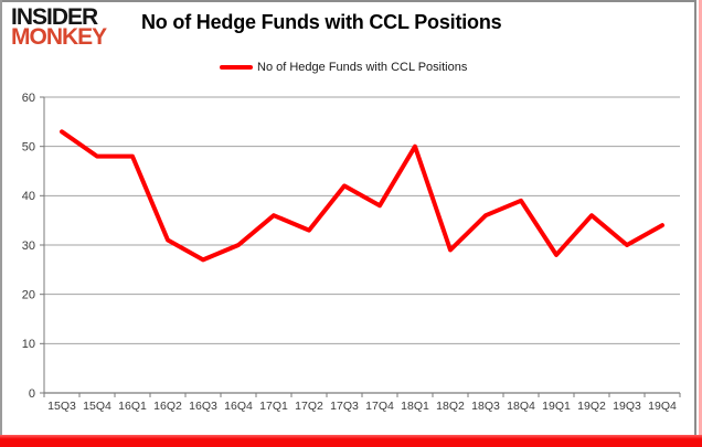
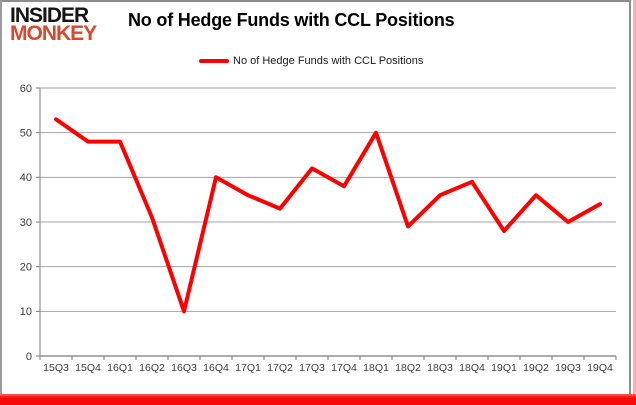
16Q3: 27 -> 10
16Q4: 30 -> 40
